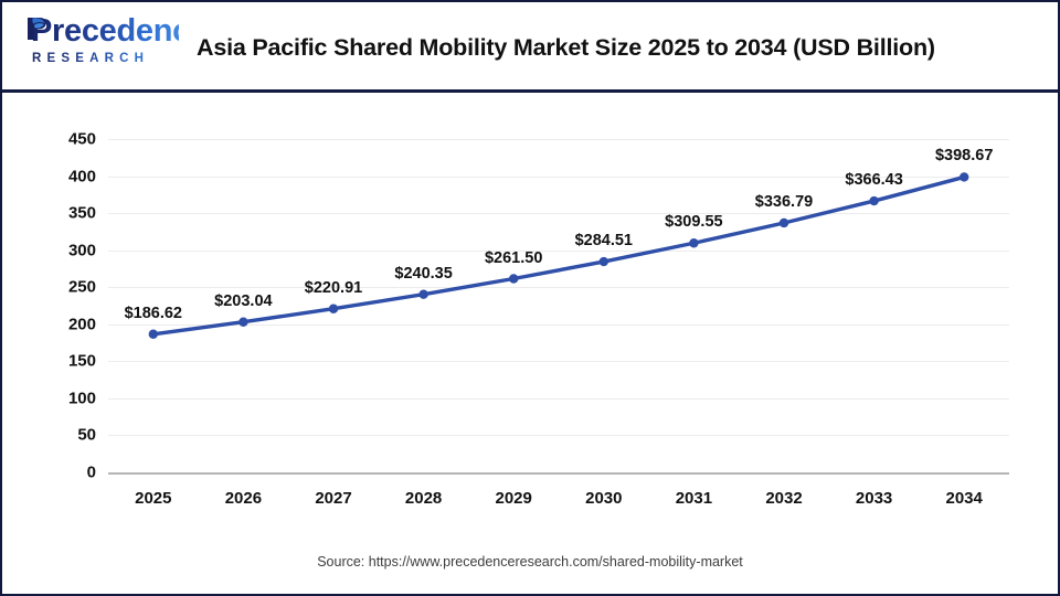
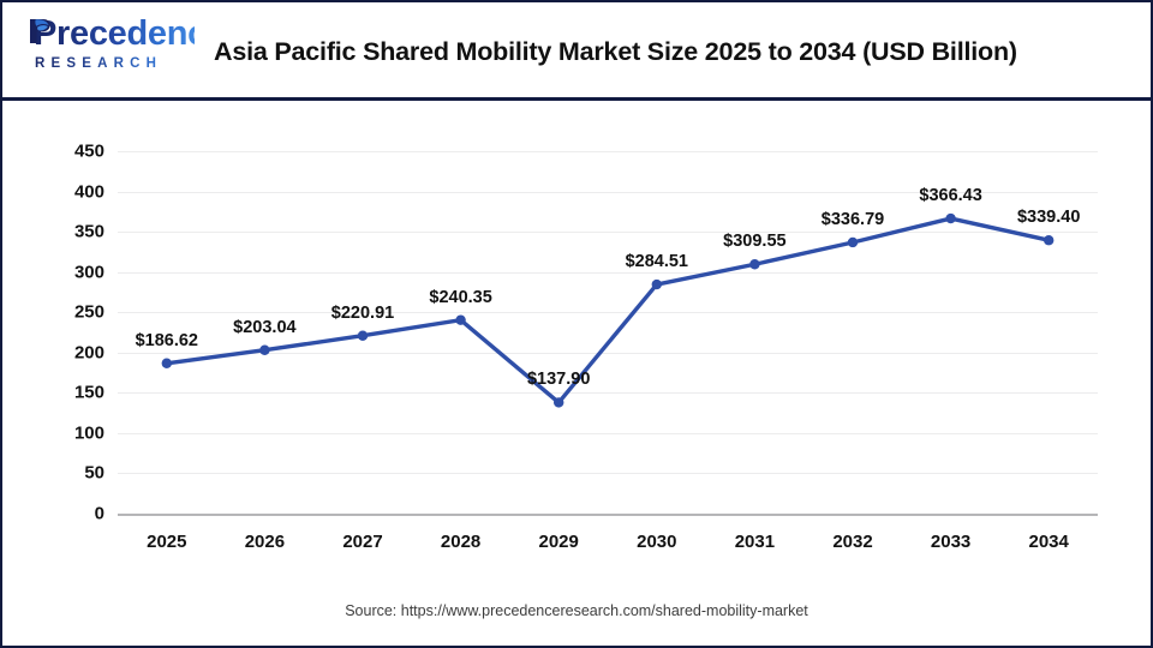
2029: $261.50 -> $137.90
2034: $398.67 -> $339.40
